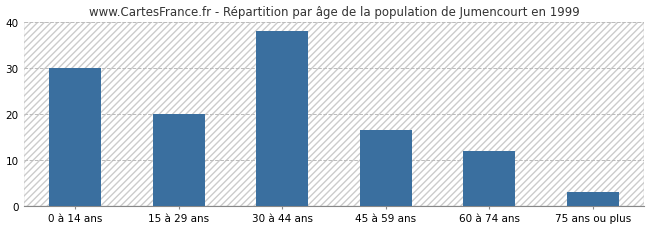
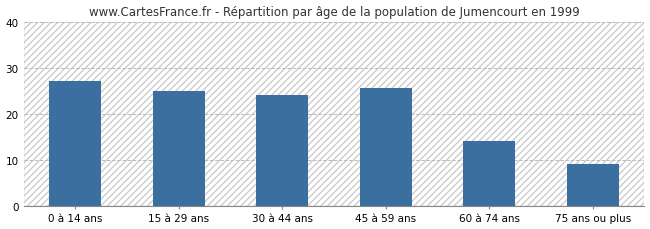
0 à 14 ans: 30.0 -> 27.0
15 à 29 ans: 20.0 -> 25.0
30 à 44 ans: 38.0 -> 24.0
45 à 59 ans: 16.5 -> 25.5
60 à 74 ans: 12.0 -> 14.0
75 ans ou plus: 3.0 -> 9.0
